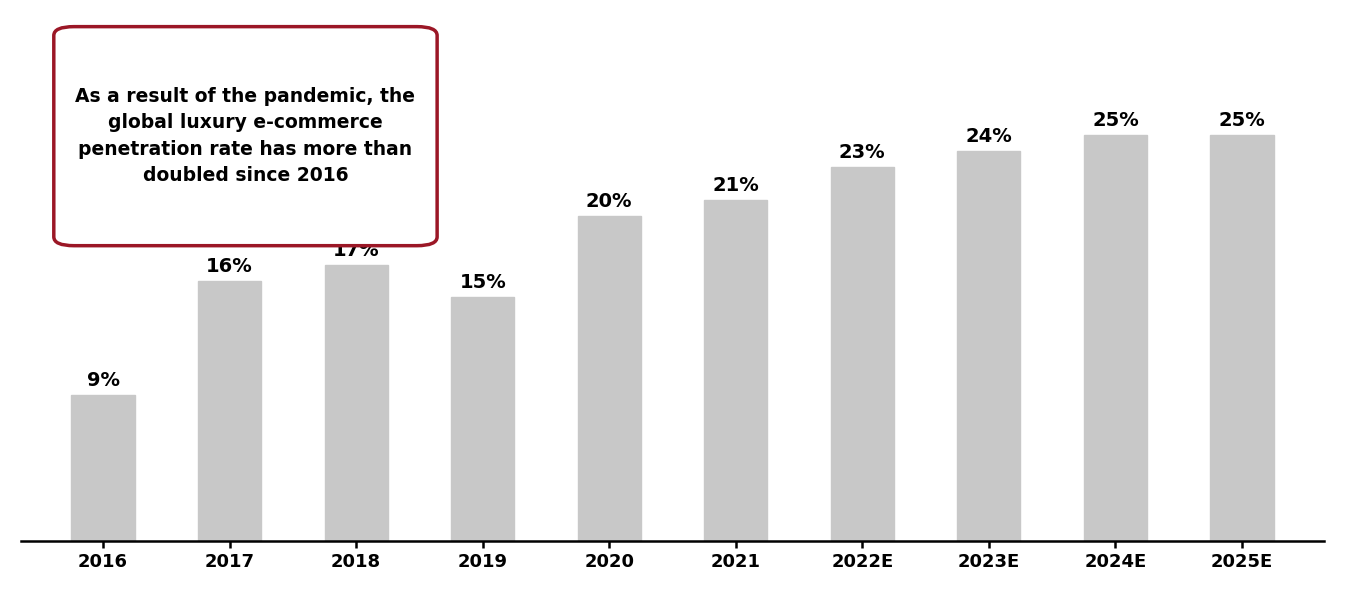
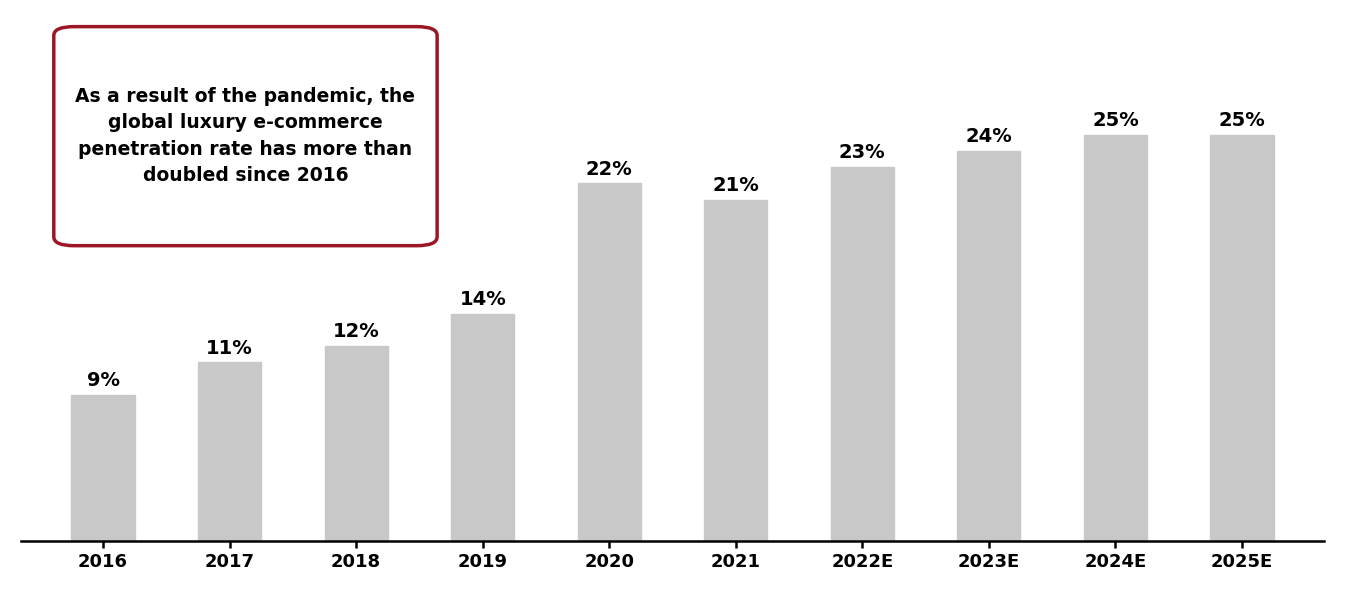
2017: 16% -> 11%
2018: 17% -> 12%
2019: 15% -> 14%
2020: 20% -> 22%
